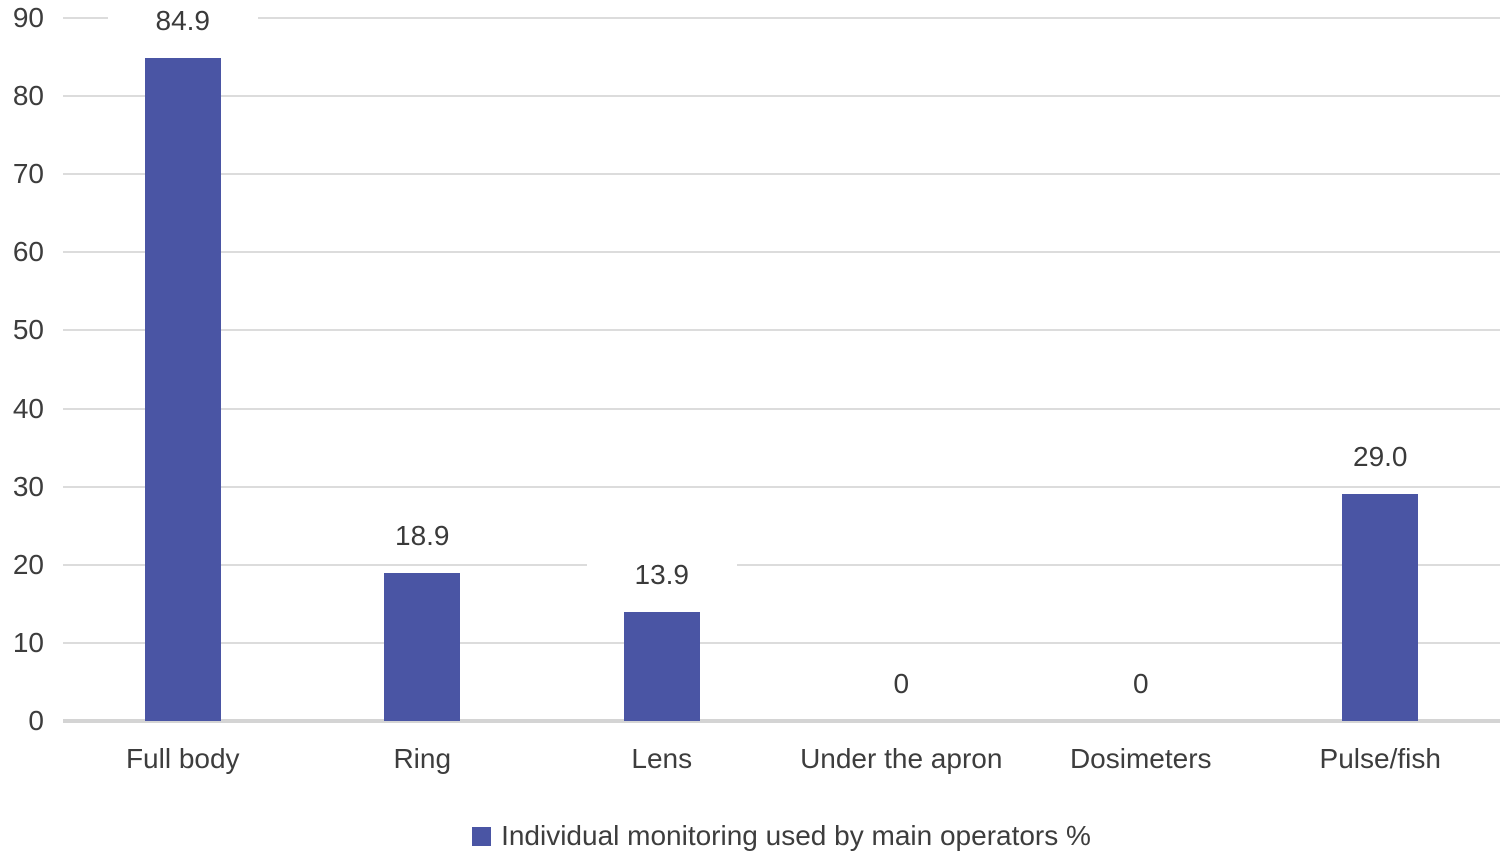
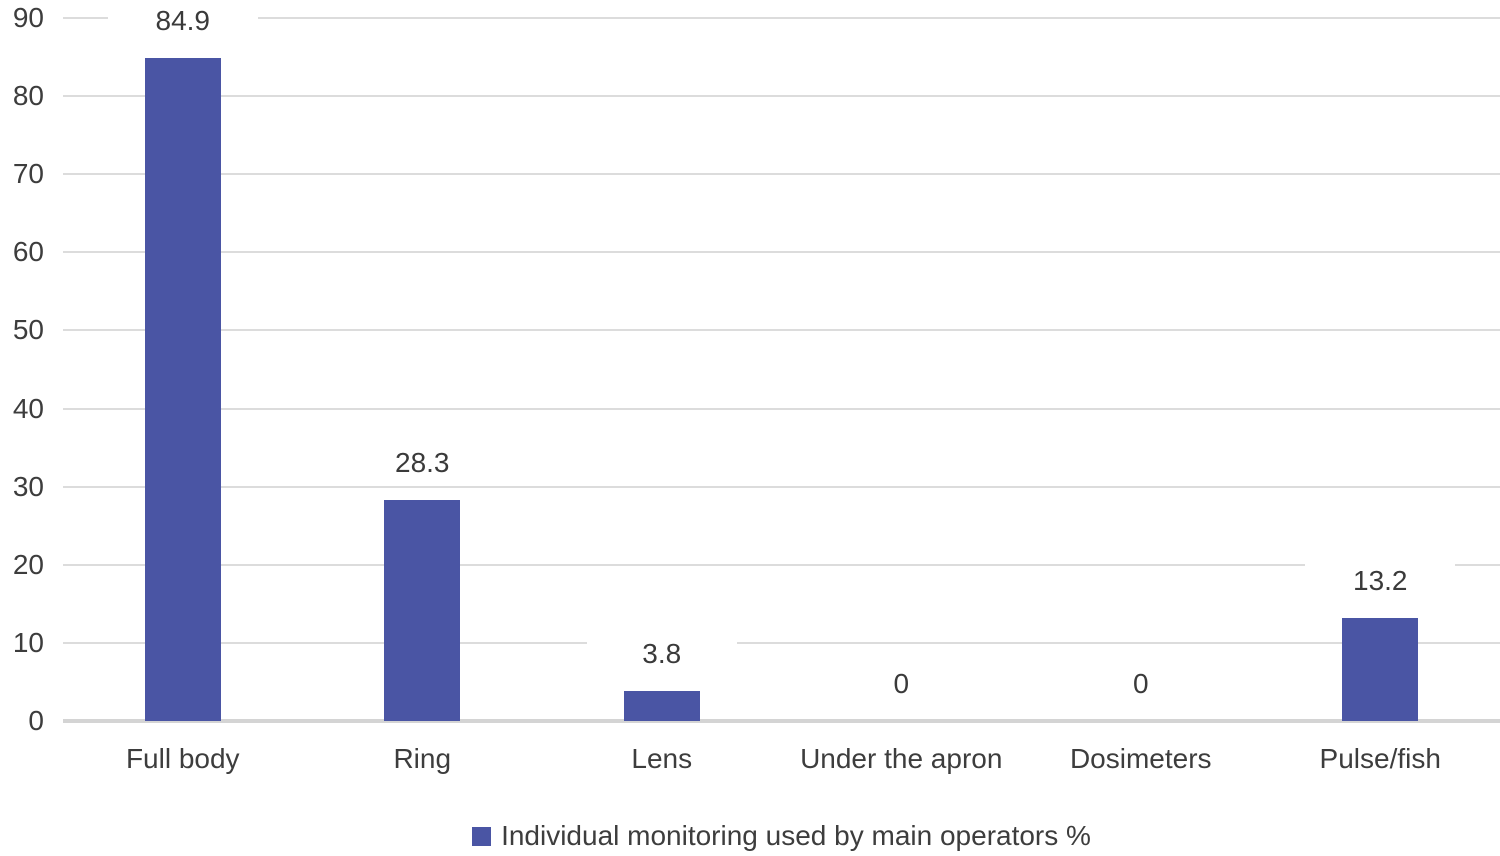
Ring: 18.9 -> 28.3
Lens: 13.9 -> 3.8
Pulse/fish: 29.0 -> 13.2
